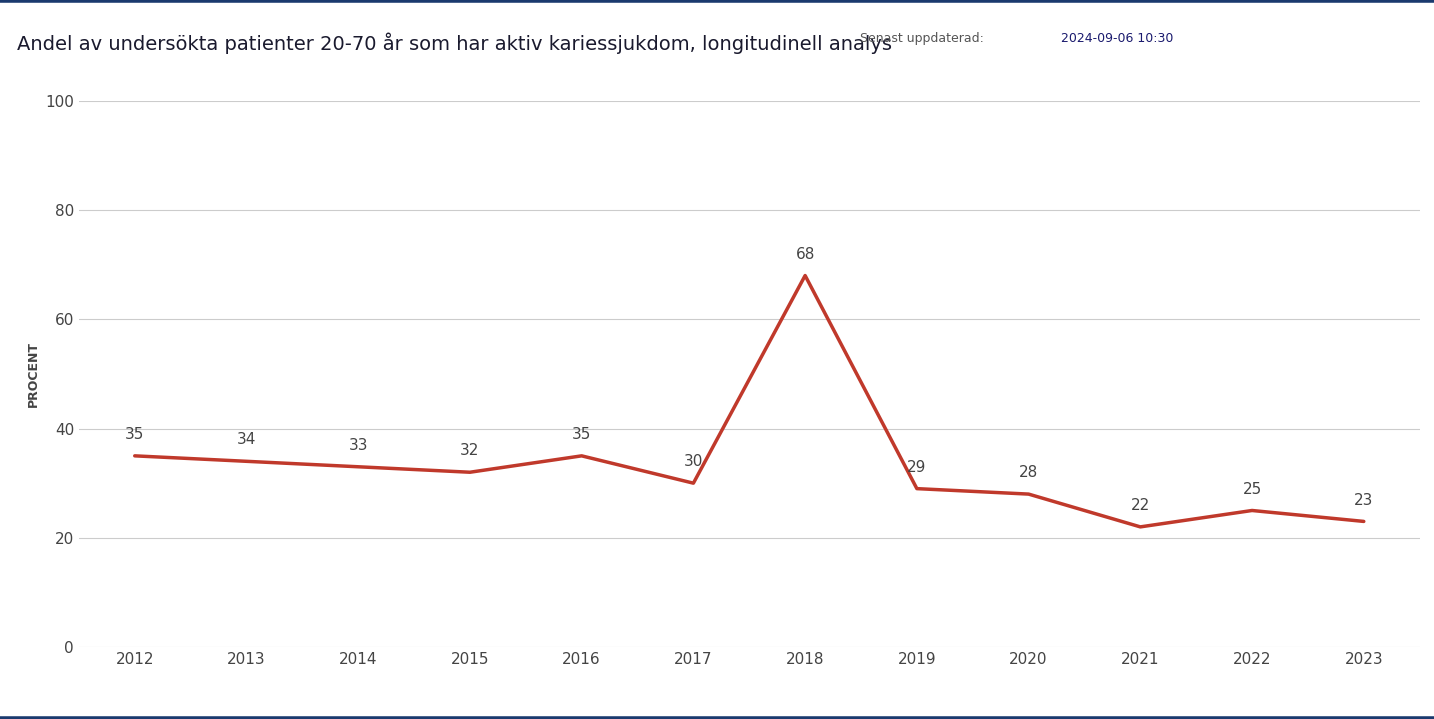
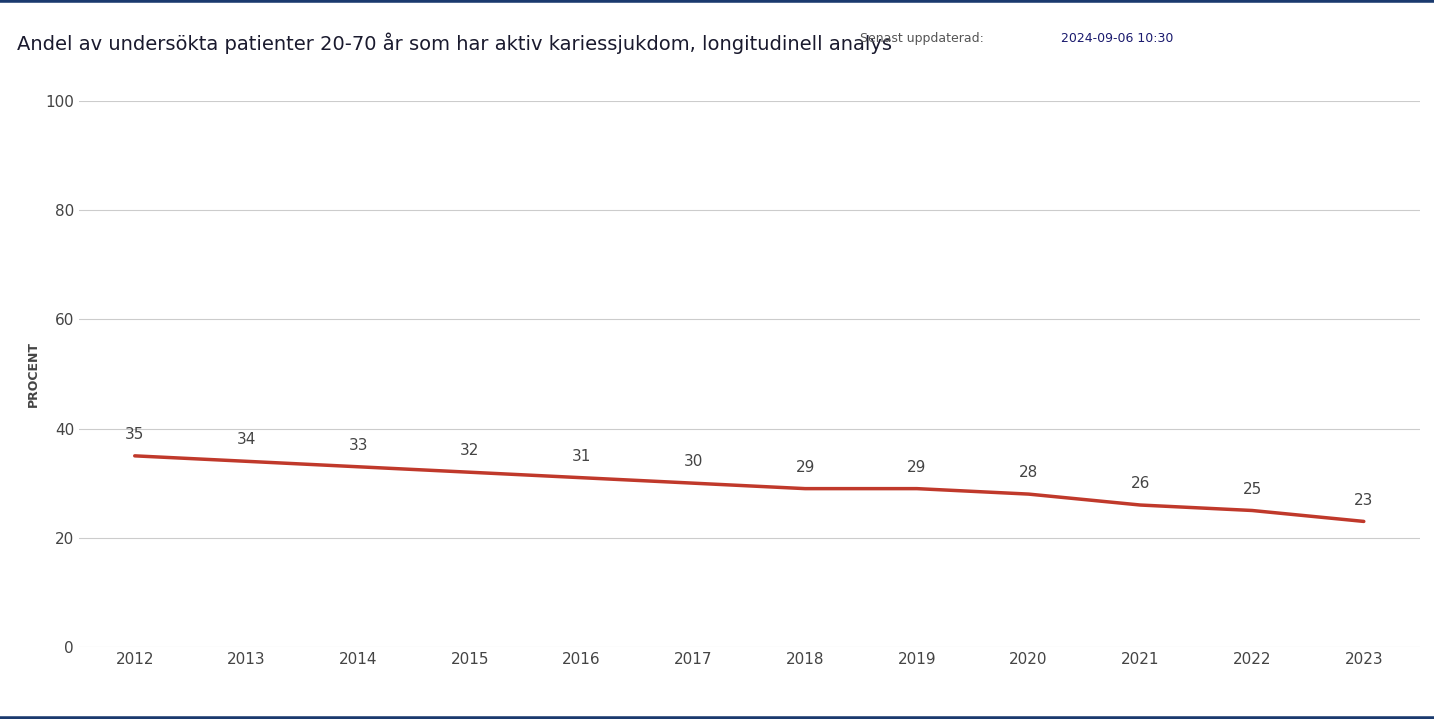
2016: 35 -> 31
2018: 68 -> 29
2021: 22 -> 26
